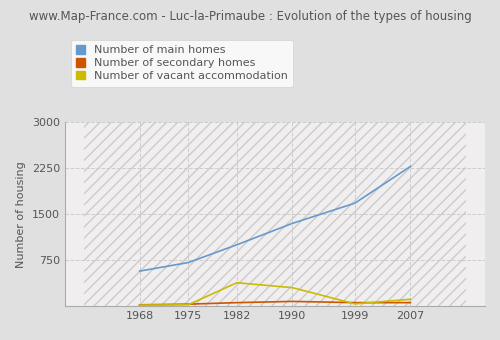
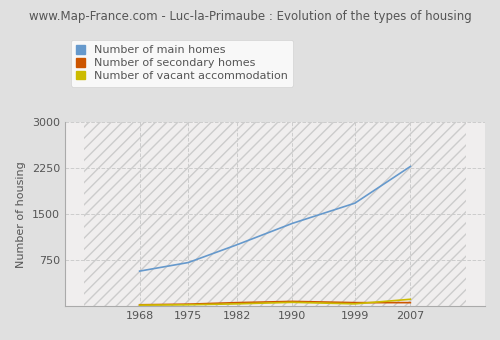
Number of vacant accommodation/1982: 380 -> 40
Number of vacant accommodation/1990: 300 -> 60
